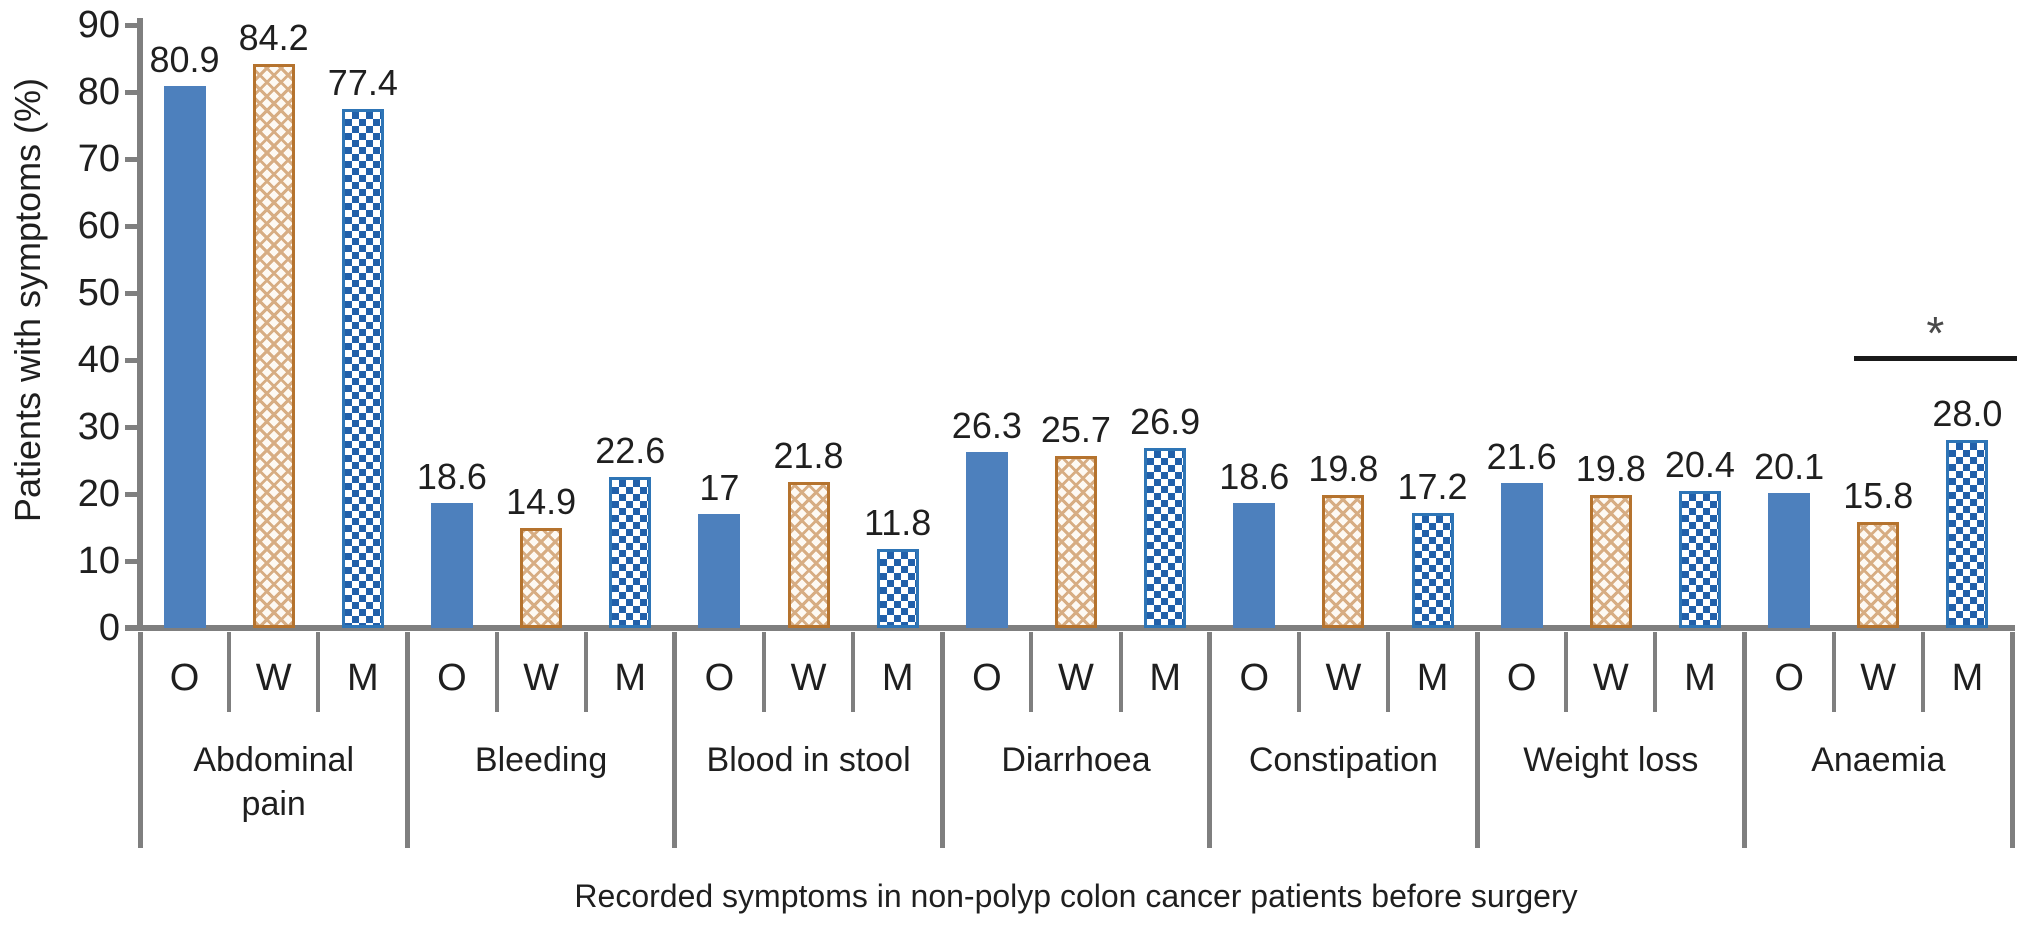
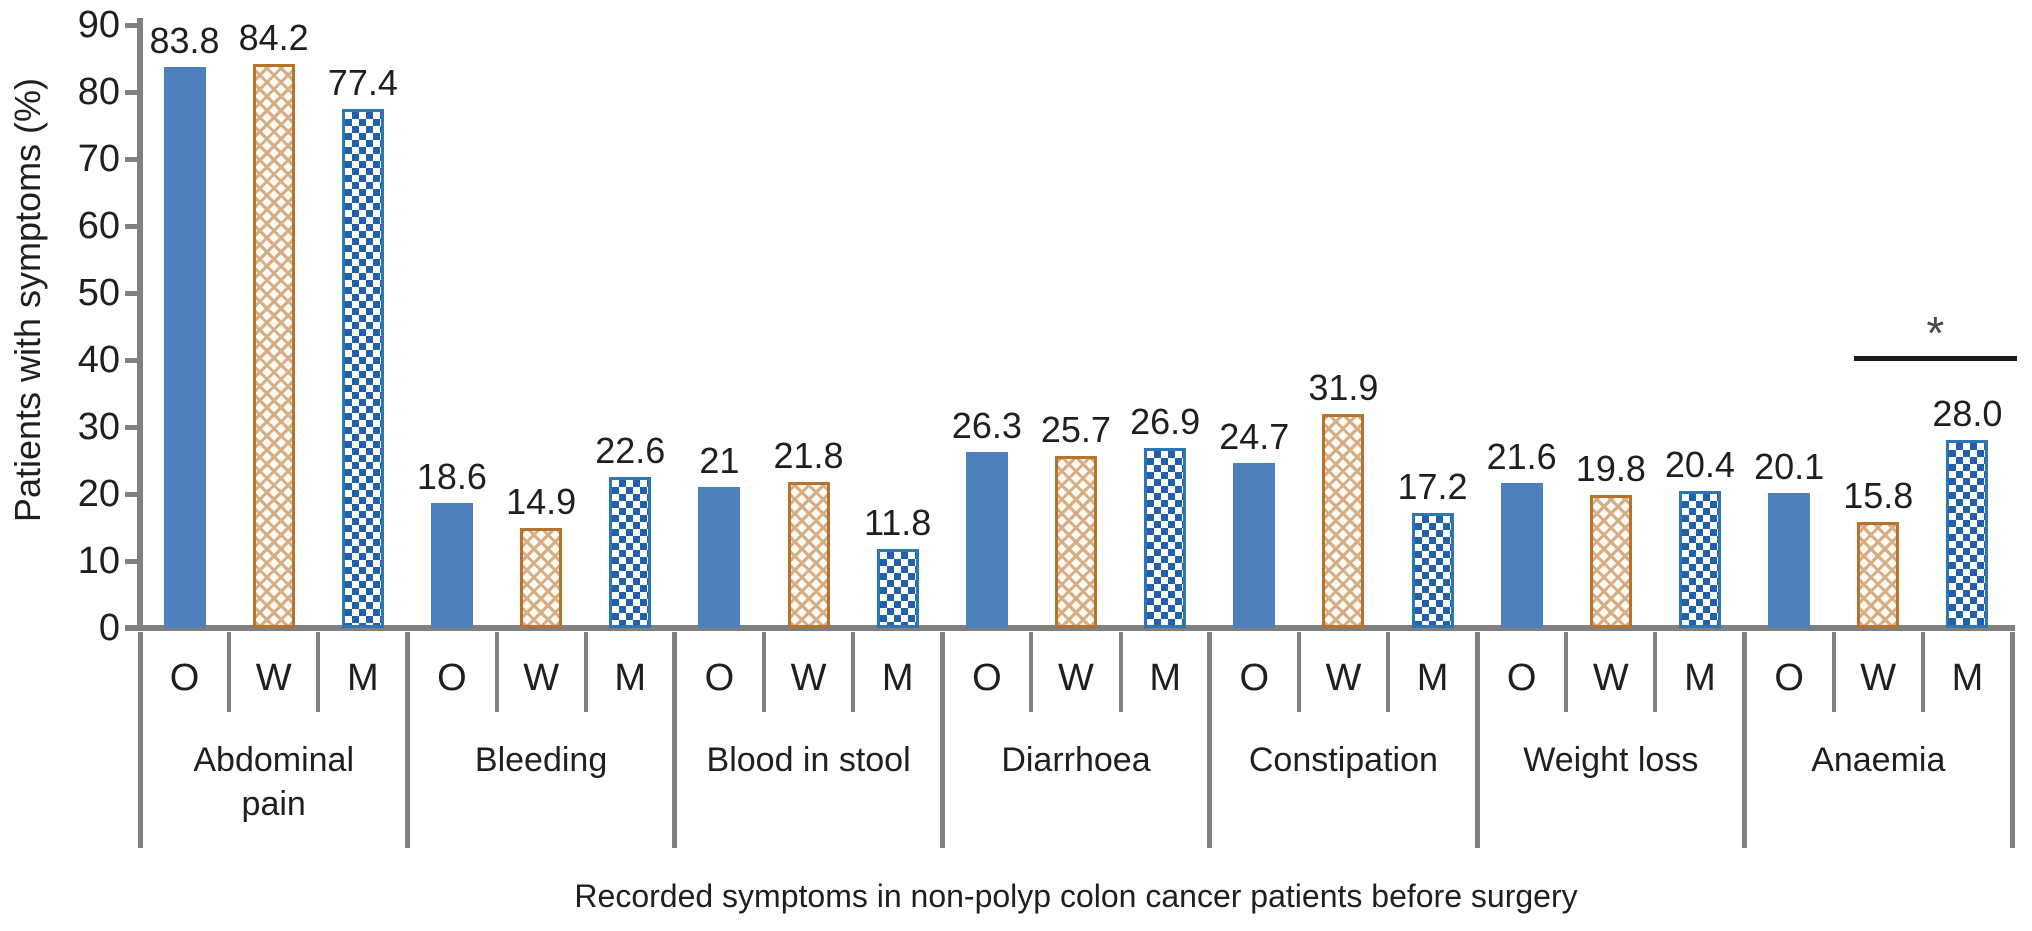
O/Abdominal pain: 80.9 -> 83.8
O/Blood in stool: 17 -> 21
O/Constipation: 18.6 -> 24.7
W/Constipation: 19.8 -> 31.9
